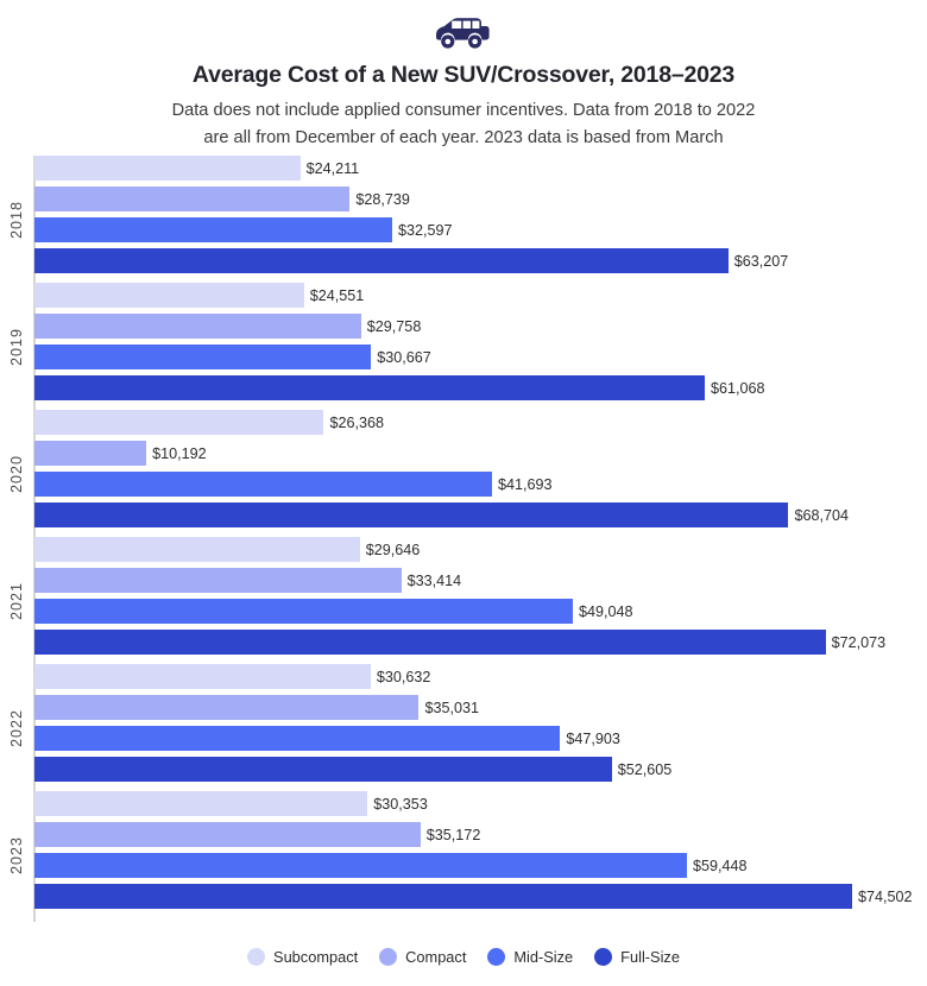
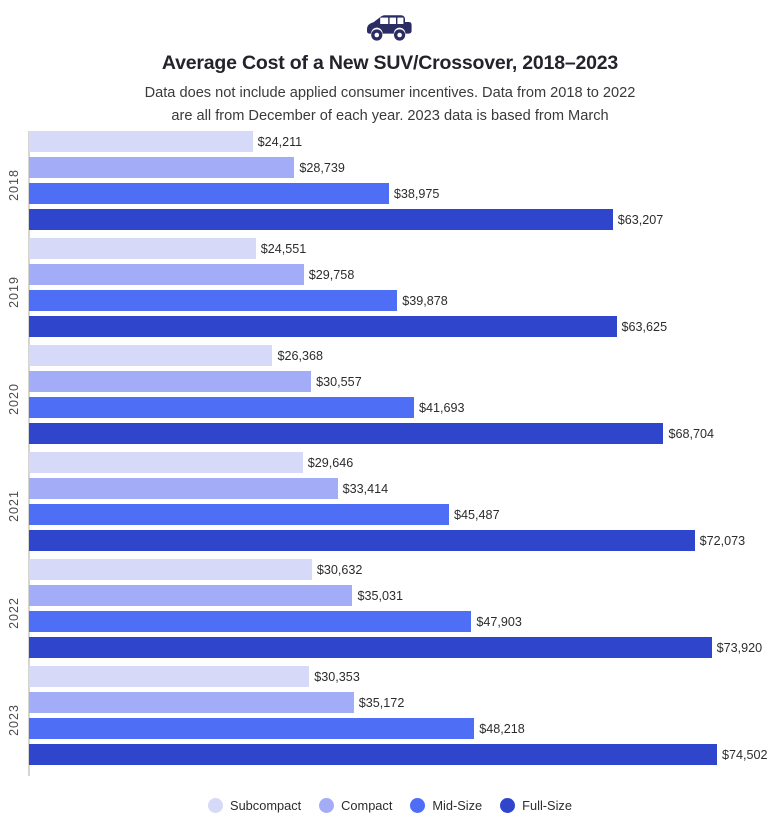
Mid-Size/2018: $32,597 -> $38,975
Mid-Size/2019: $30,667 -> $39,878
Full-Size/2019: $61,068 -> $63,625
Compact/2020: $10,192 -> $30,557
Mid-Size/2021: $49,048 -> $45,487
Full-Size/2022: $52,605 -> $73,920
Mid-Size/2023: $59,448 -> $48,218
